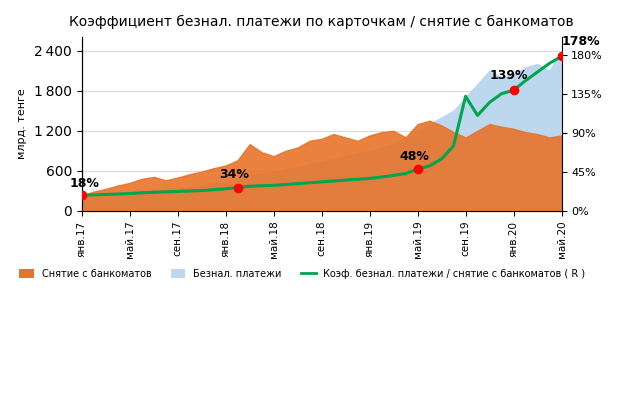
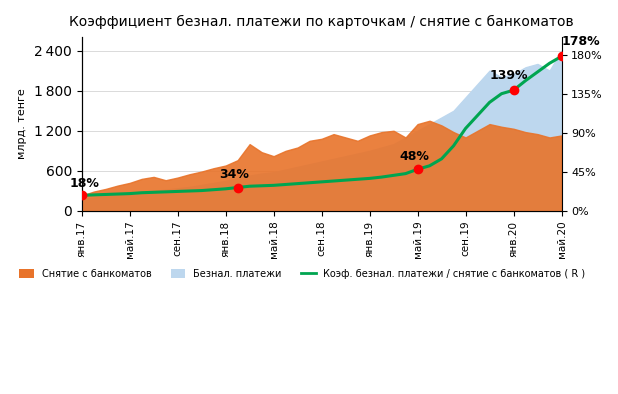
Коэф. безнал. платежи / снятие с банкоматов ( R )/сен.19: 132% -> 95%
